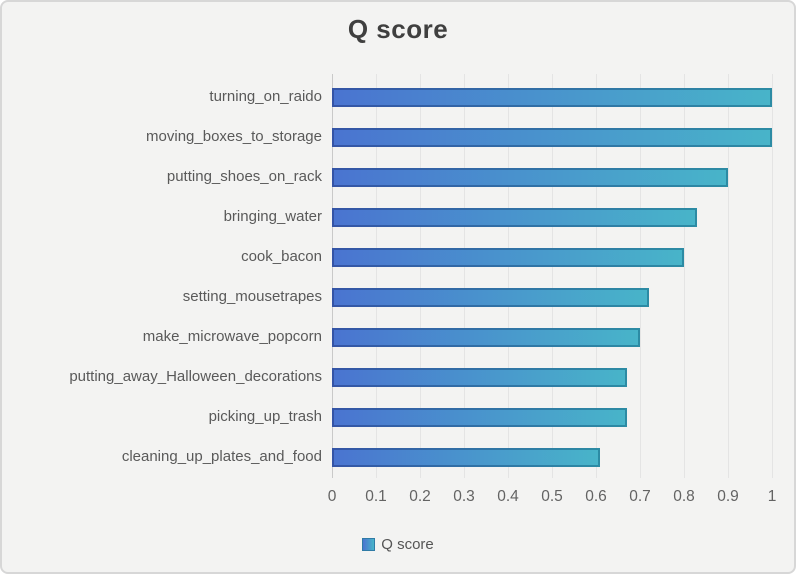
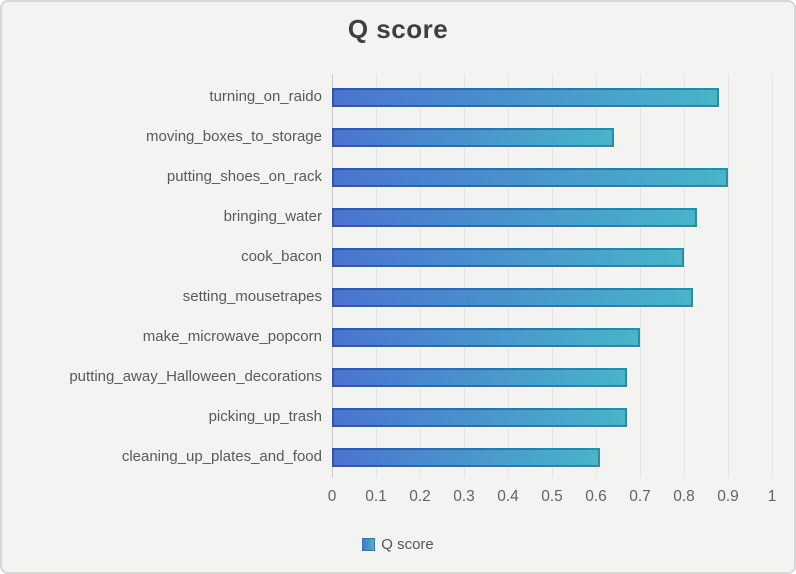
turning_on_raido: 1.00 -> 0.88
moving_boxes_to_storage: 1.00 -> 0.64
setting_mousetrapes: 0.72 -> 0.82
